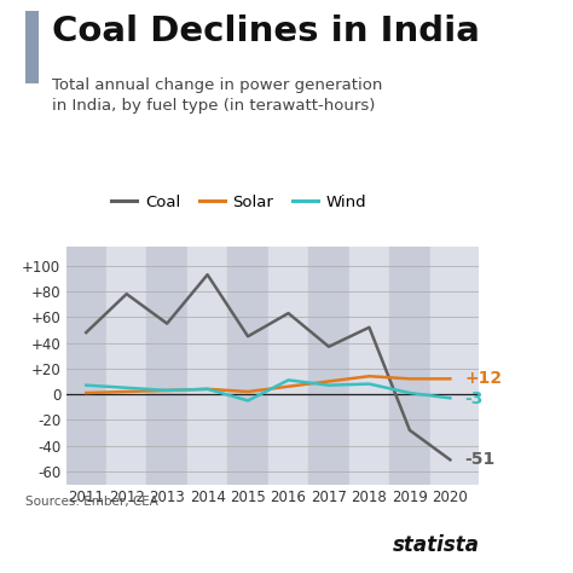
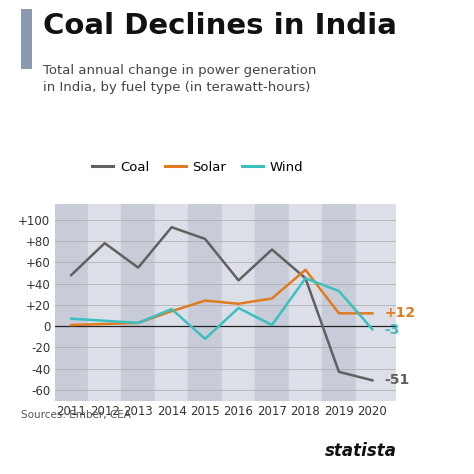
Solar/2014: 4 -> 14
Wind/2014: 4 -> 16
Coal/2015: 45 -> 82
Solar/2015: 2 -> 24
Wind/2015: -5 -> -12
Coal/2016: 63 -> 43
Solar/2016: 6 -> 21
Wind/2016: 11 -> 17
Coal/2017: 37 -> 72
Solar/2017: 10 -> 26
Wind/2017: 7 -> 1
Coal/2018: 52 -> 45
Solar/2018: 14 -> 53
Wind/2018: 8 -> 45
Coal/2019: -28 -> -43
Wind/2019: 1 -> 33
